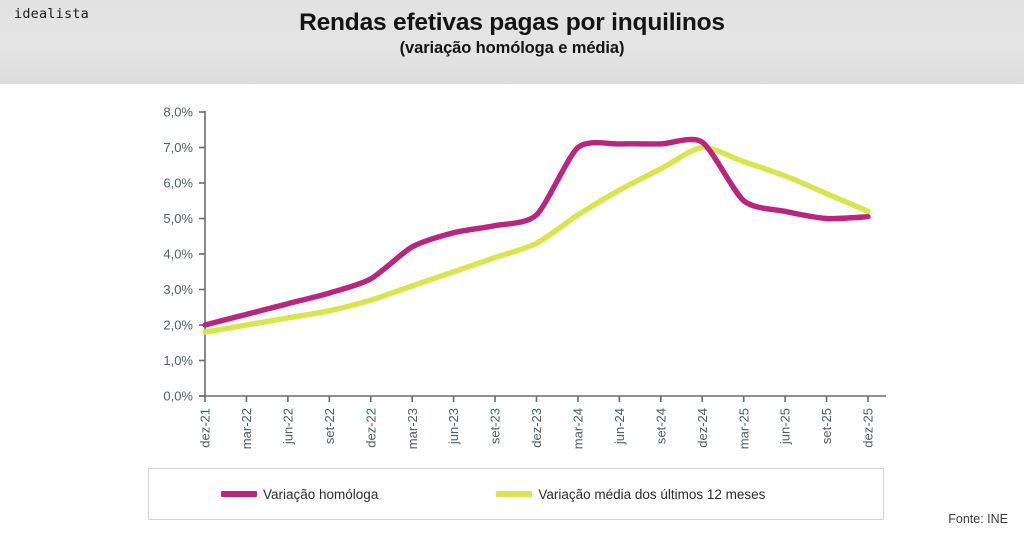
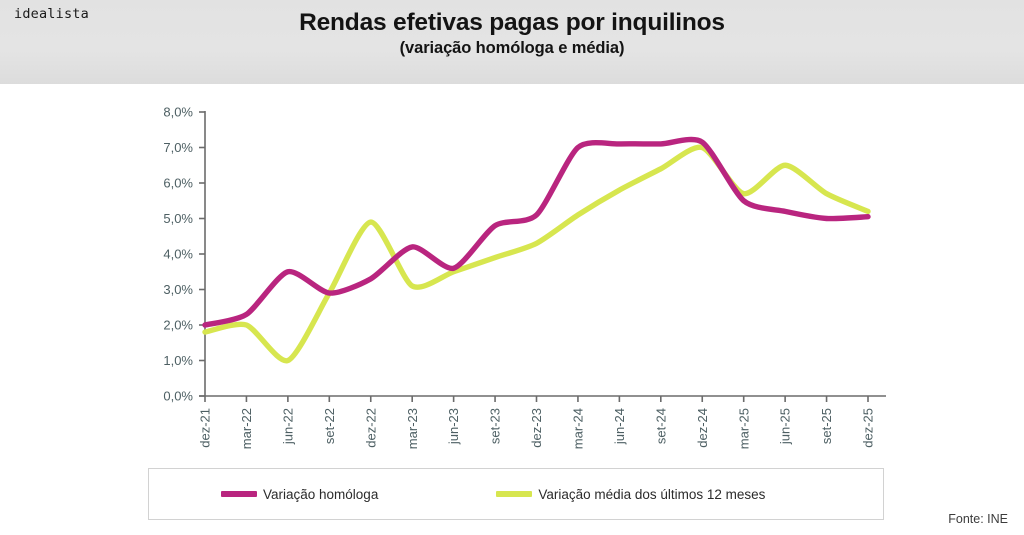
Variação homóloga/jun-22: 2,6% -> 3,5%
Variação média dos últimos 12 meses/jun-22: 2,2% -> 1,0%
Variação média dos últimos 12 meses/set-22: 2,4% -> 2,9%
Variação média dos últimos 12 meses/dez-22: 2,7% -> 4,9%
Variação homóloga/jun-23: 4,6% -> 3,6%
Variação média dos últimos 12 meses/mar-25: 6,6% -> 5,7%
Variação média dos últimos 12 meses/jun-25: 6,2% -> 6,5%
